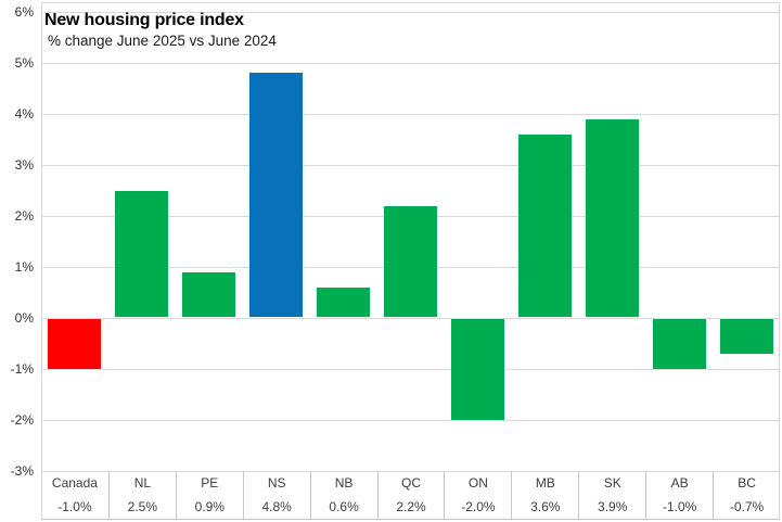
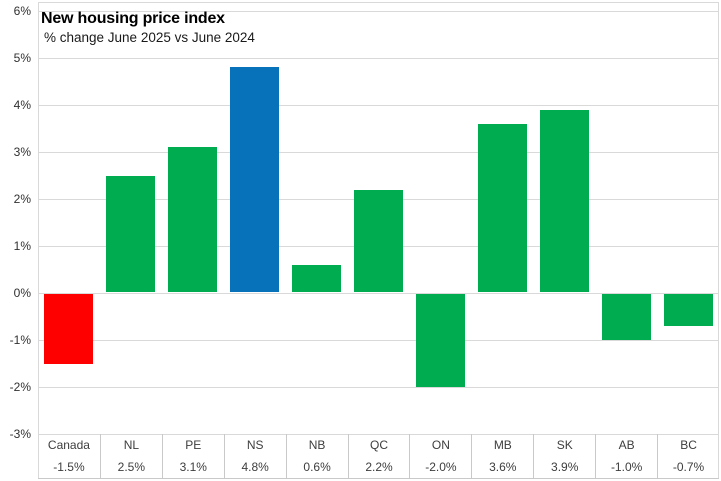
Canada: -1.0% -> -1.5%
PE: 0.9% -> 3.1%
